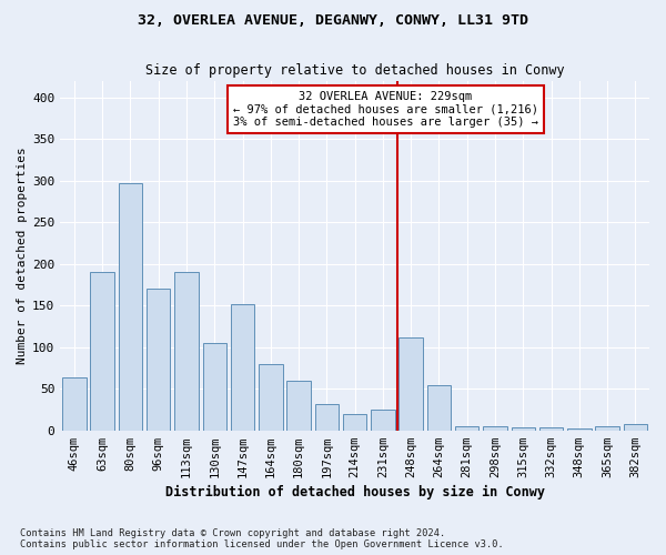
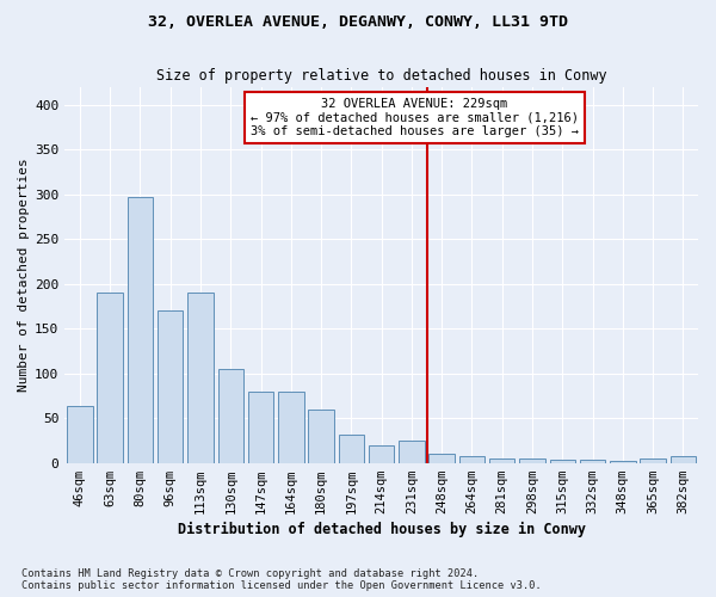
147sqm: 152 -> 80
248sqm: 112 -> 10
264sqm: 54 -> 7
